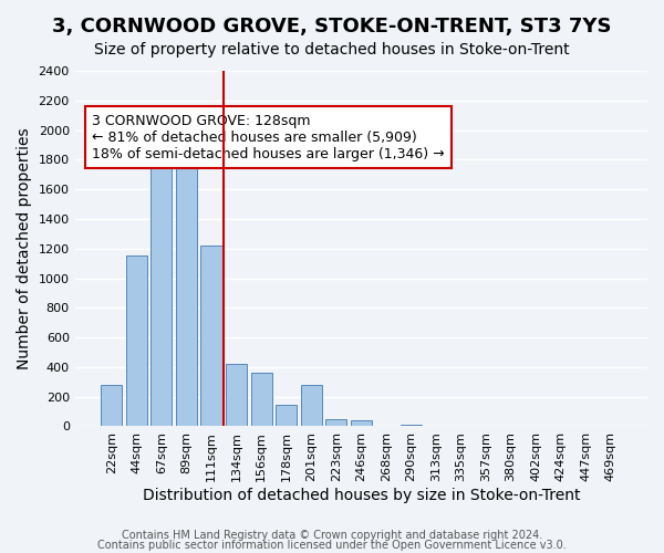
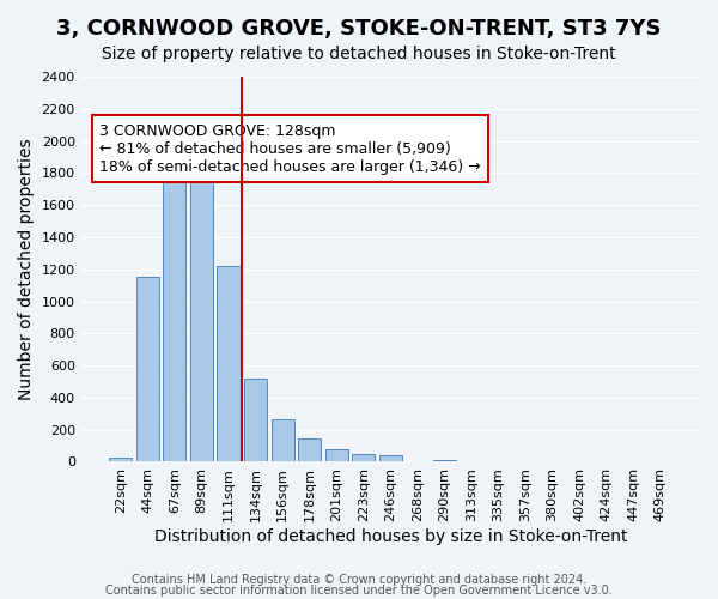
22sqm: 280 -> 20
134sqm: 420 -> 520
156sqm: 360 -> 260
201sqm: 280 -> 80
